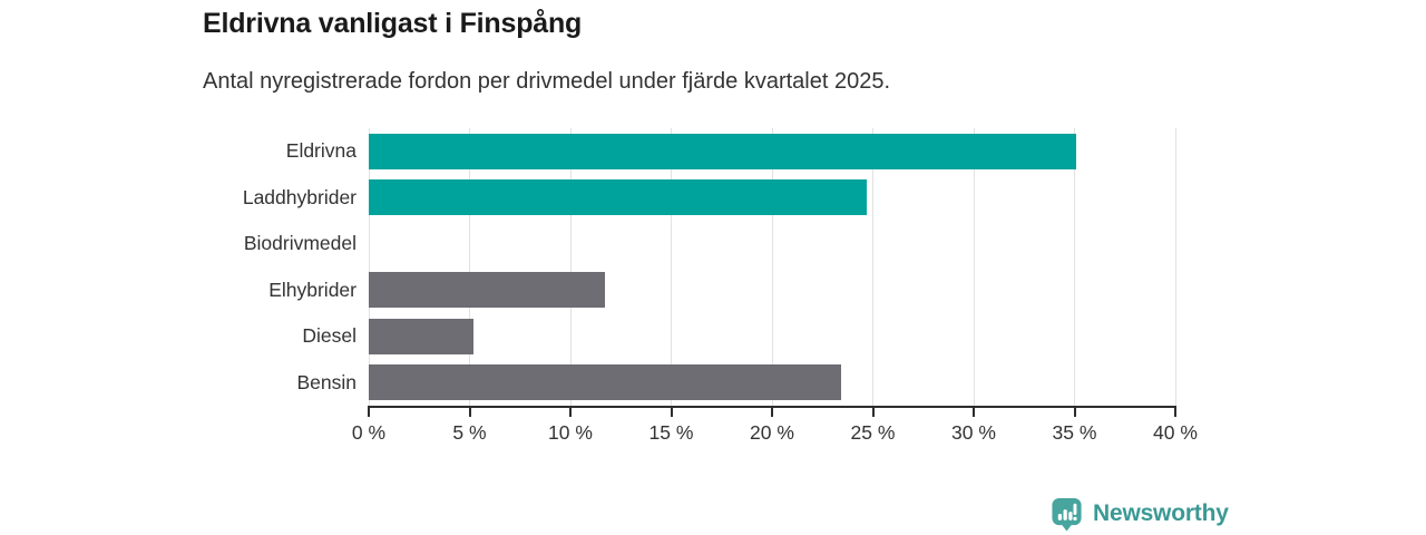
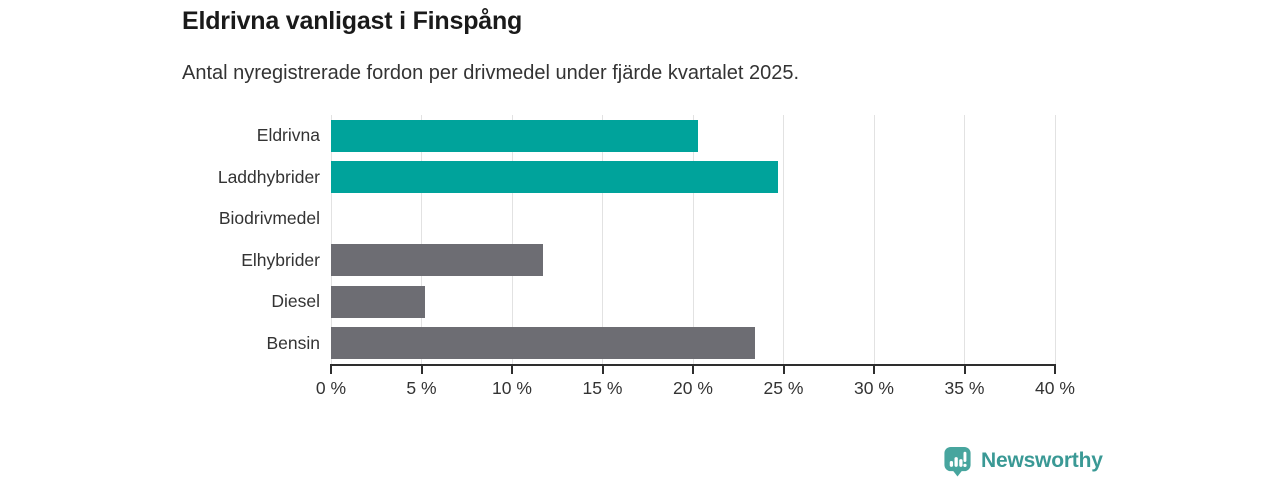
Eldrivna: 35.1% -> 20.3%
